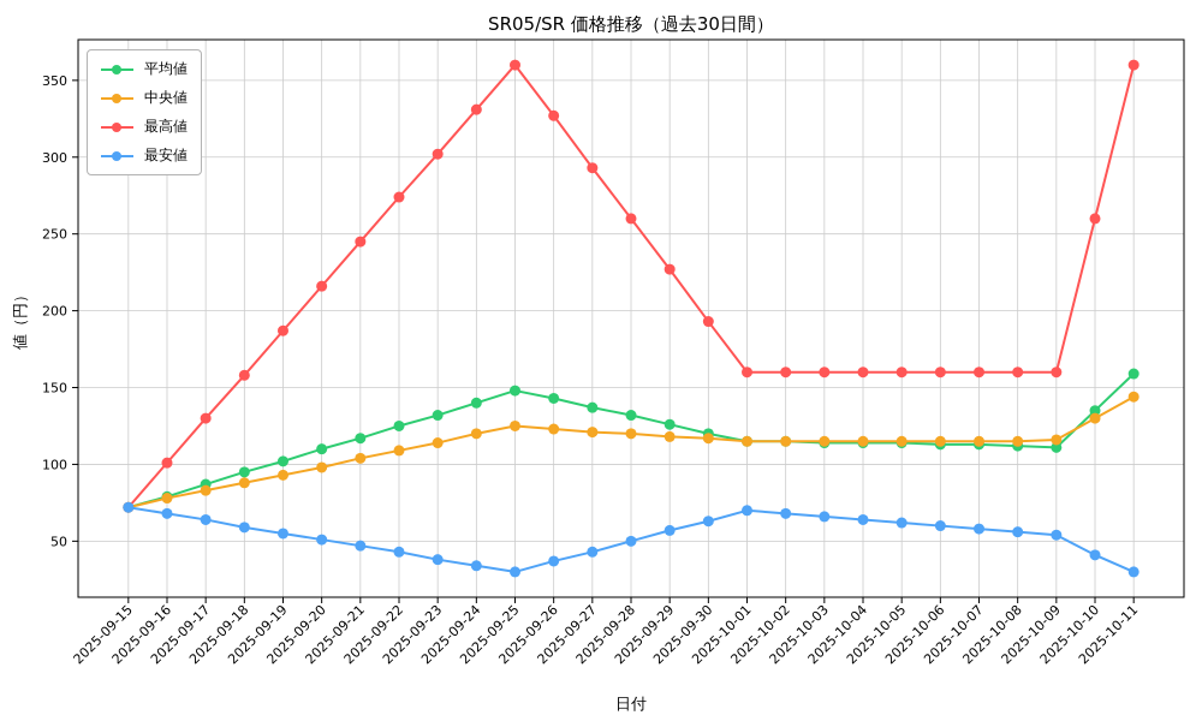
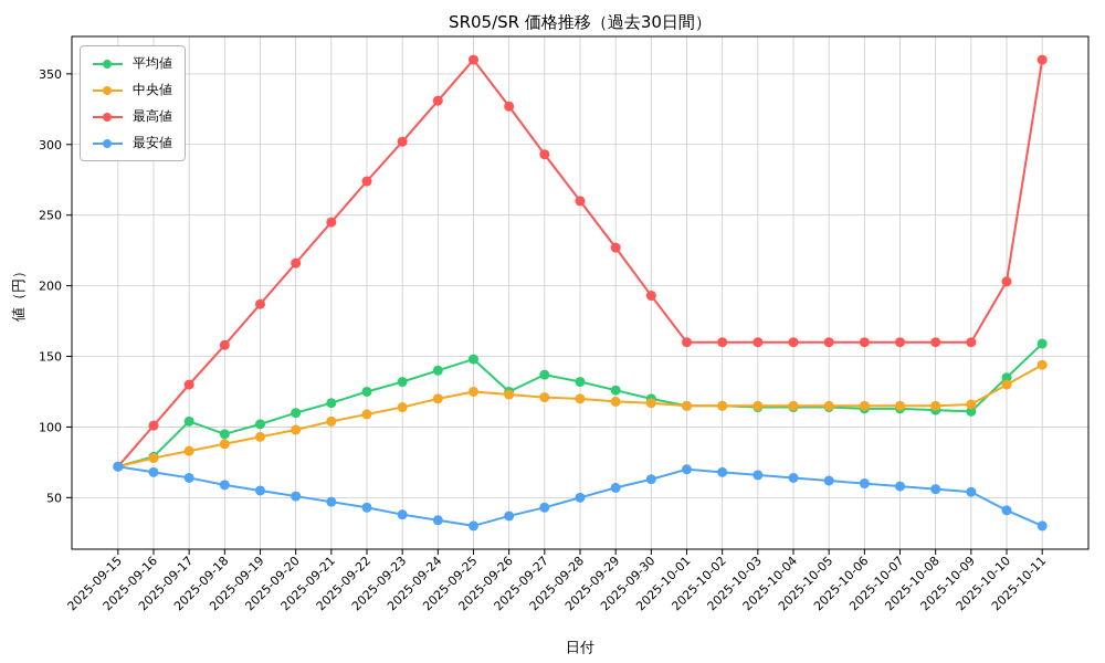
平均値/2025-09-17: 87 -> 104
平均値/2025-09-26: 143 -> 125
最高値/2025-10-10: 260 -> 203
